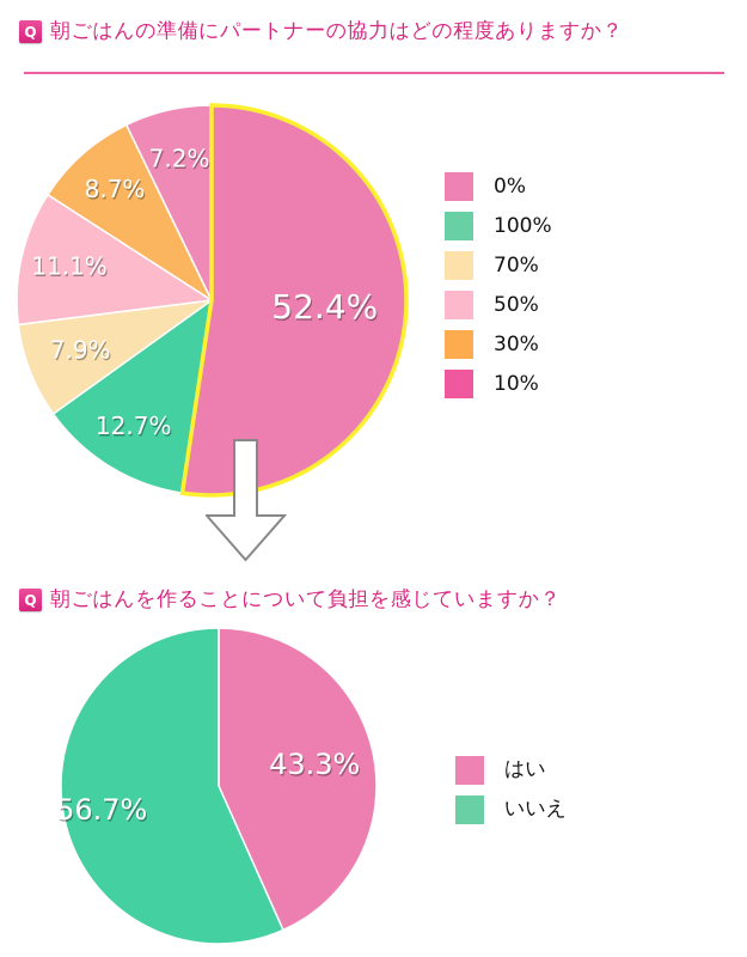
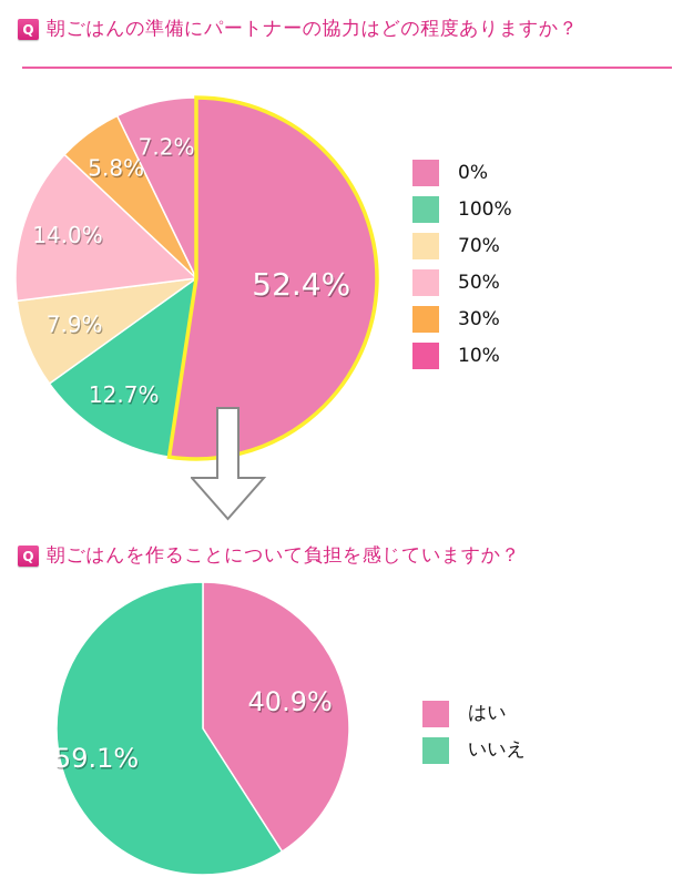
朝ごはんの準備にパートナーの協力はどの程度ありますか？/50%: 11.1% -> 14.0%
朝ごはんの準備にパートナーの協力はどの程度ありますか？/30%: 8.7% -> 5.8%
朝ごはんを作ることについて負担を感じていますか？/はい: 43.3% -> 40.9%
朝ごはんを作ることについて負担を感じていますか？/いいえ: 56.7% -> 59.1%
